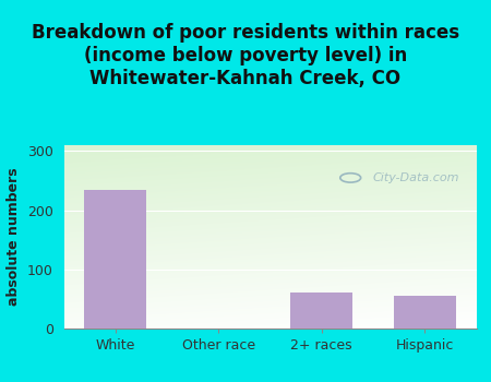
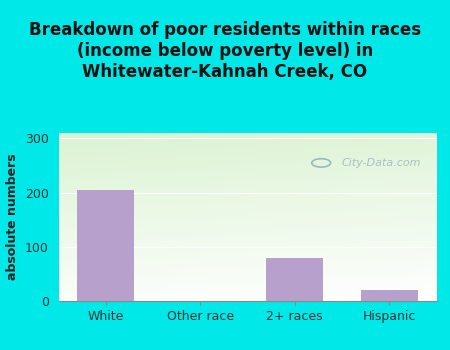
White: 235 -> 204
2+ races: 60 -> 80
Hispanic: 55 -> 20
